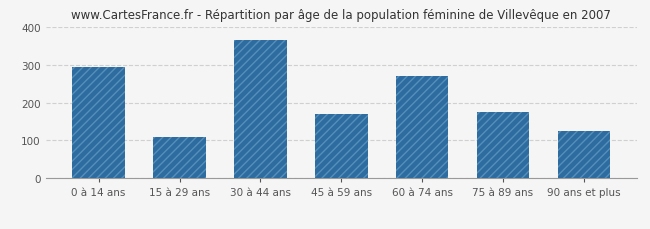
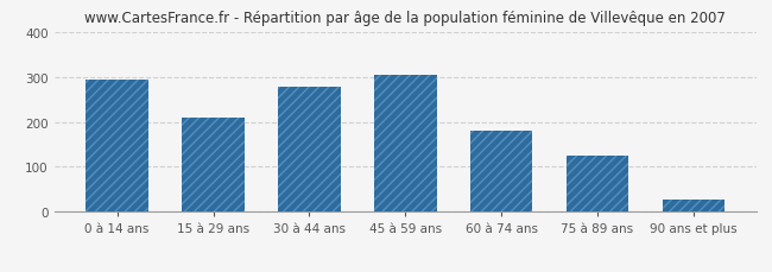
15 à 29 ans: 110 -> 208
30 à 44 ans: 365 -> 278
45 à 59 ans: 170 -> 304
60 à 74 ans: 270 -> 180
75 à 89 ans: 175 -> 124
90 ans et plus: 125 -> 27
